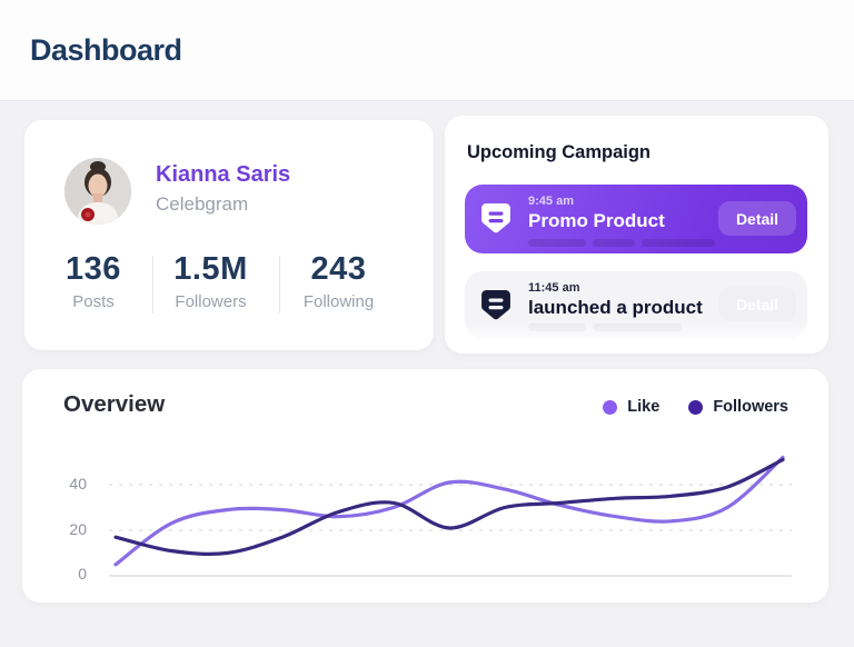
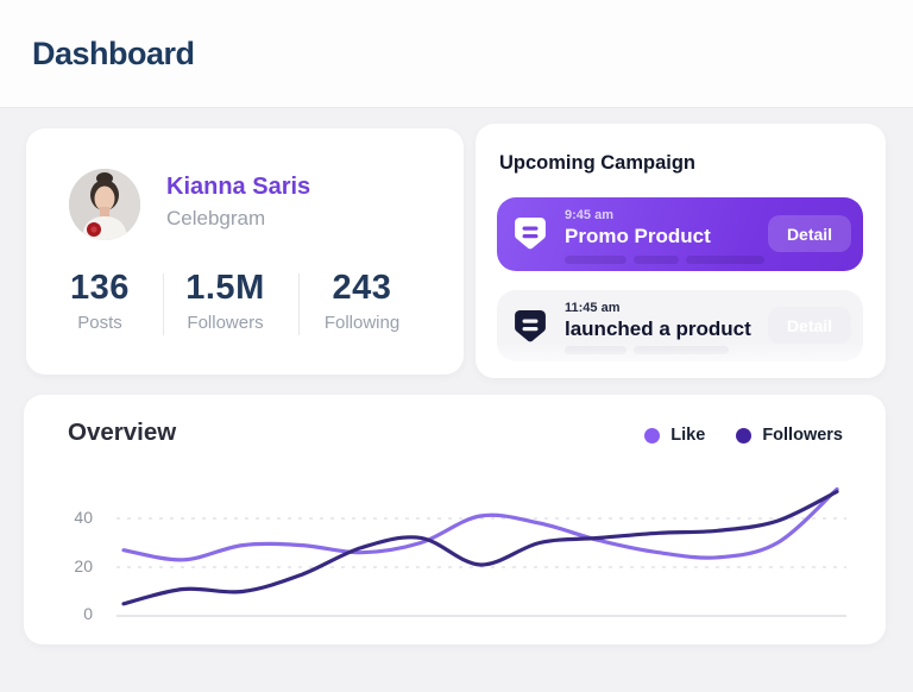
Like/0: 5 -> 27
Followers/0: 17 -> 5
